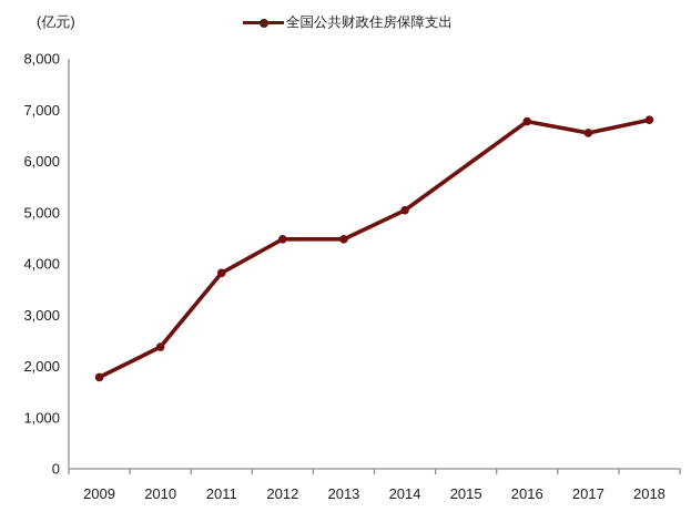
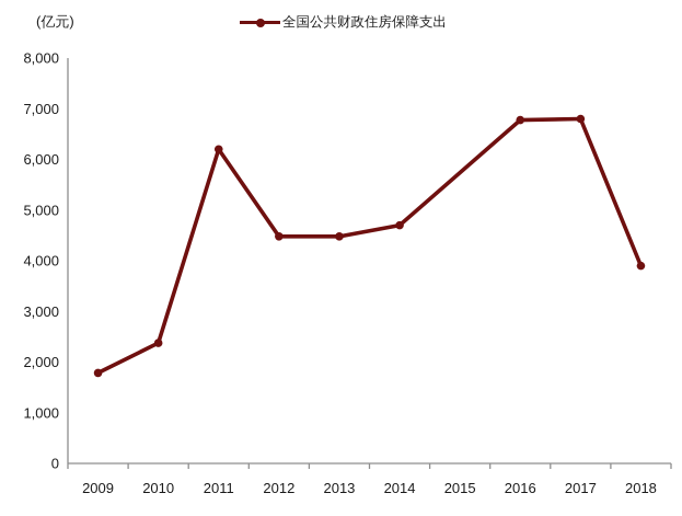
2011: 3800 -> 6200
2014: 5000 -> 4700
2017: 6600 -> 6800
2018: 6800 -> 3900
